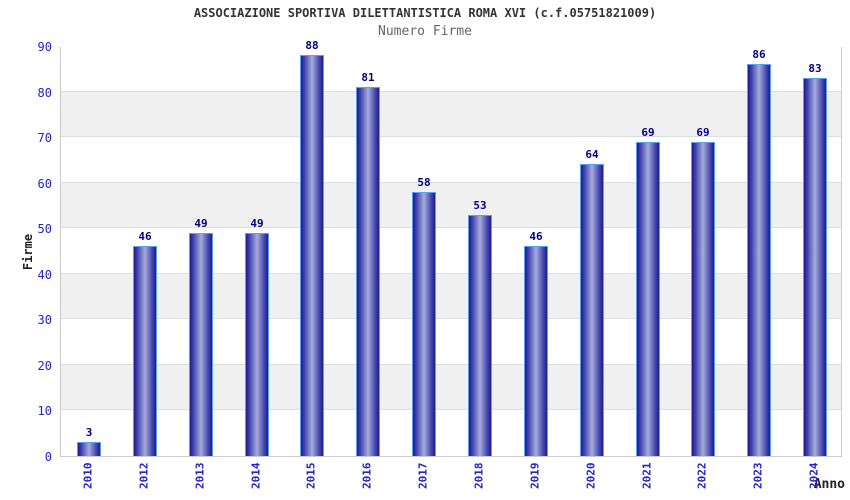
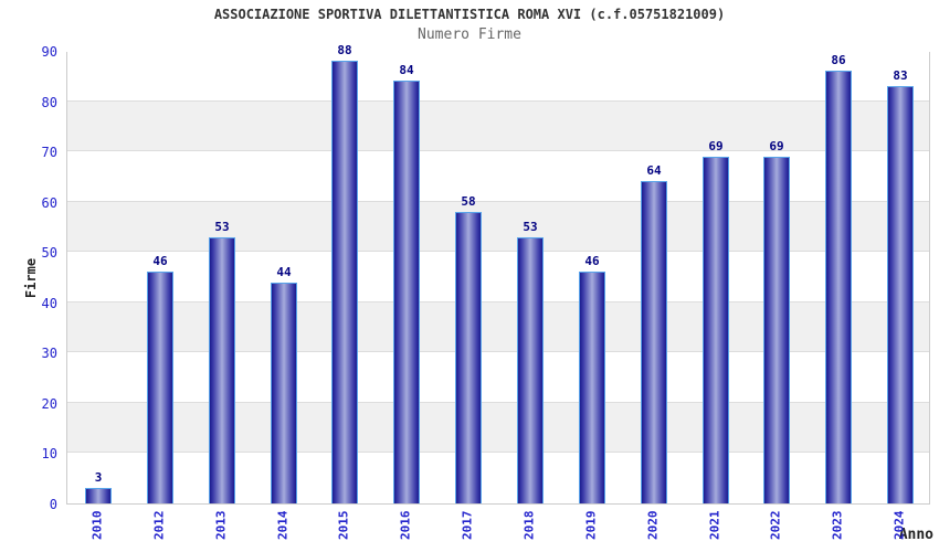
2013: 49 -> 53
2014: 49 -> 44
2016: 81 -> 84
